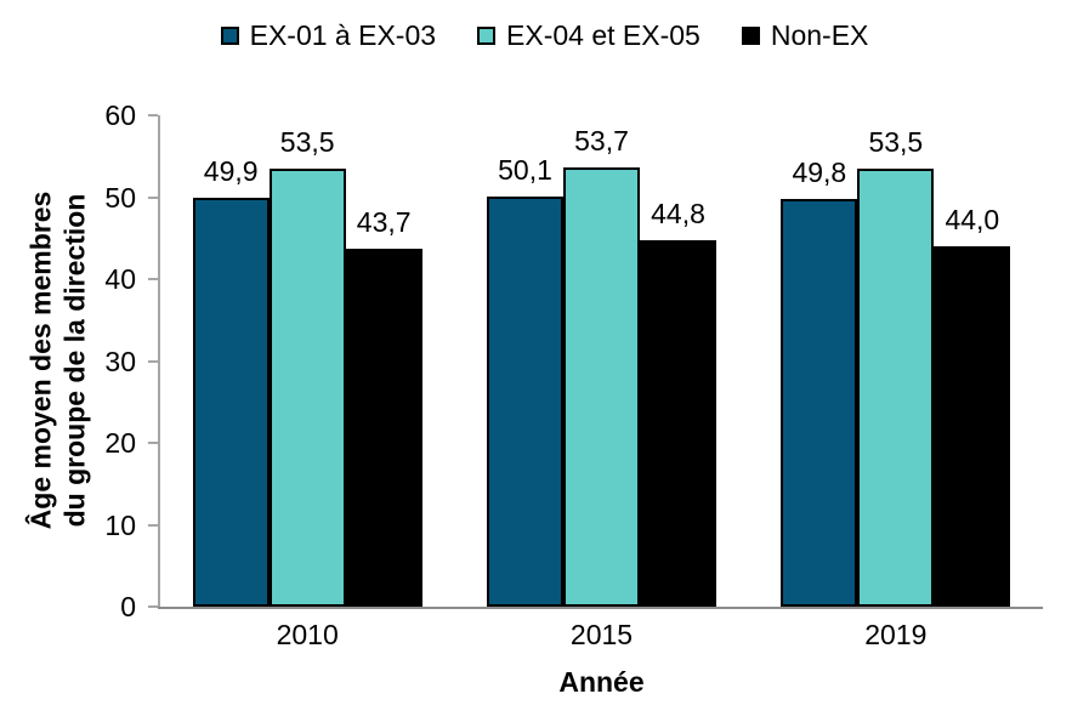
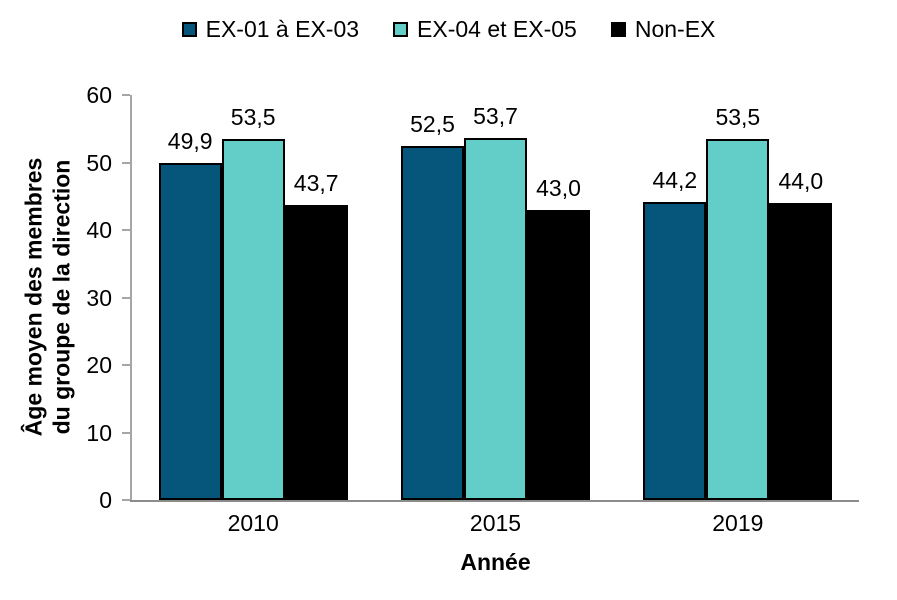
EX-01 à EX-03/2015: 50,1 -> 52,5
Non-EX/2015: 44,8 -> 43,0
EX-01 à EX-03/2019: 49,8 -> 44,2
